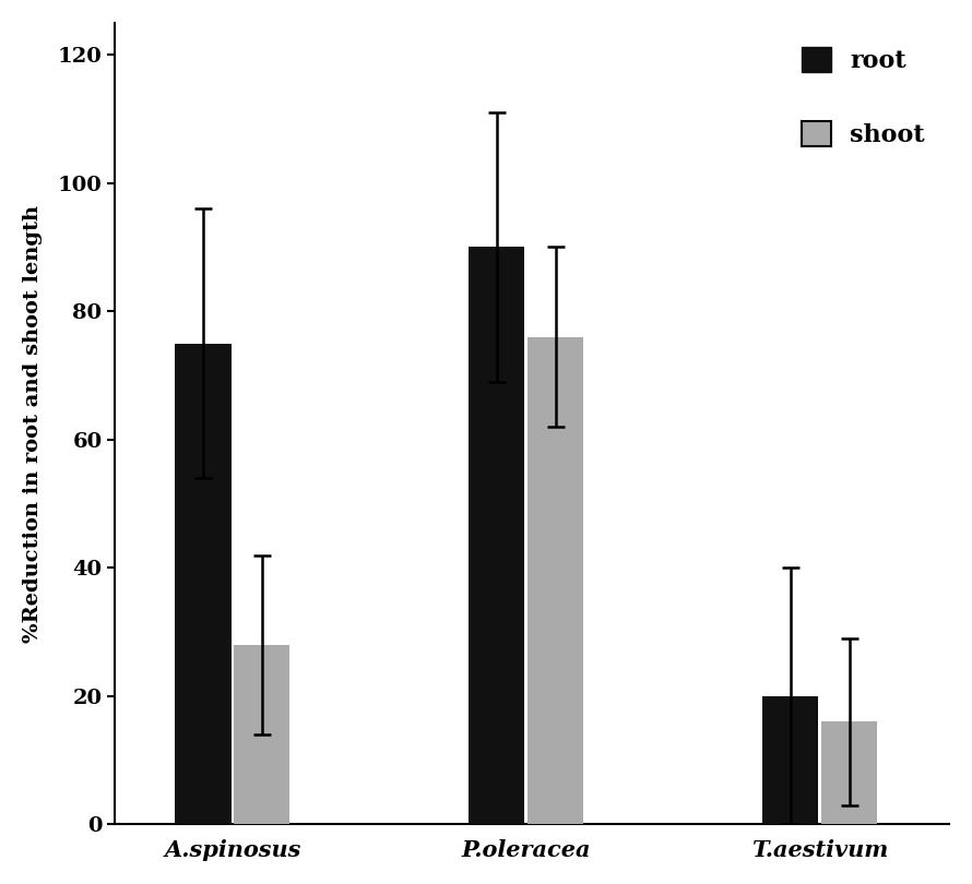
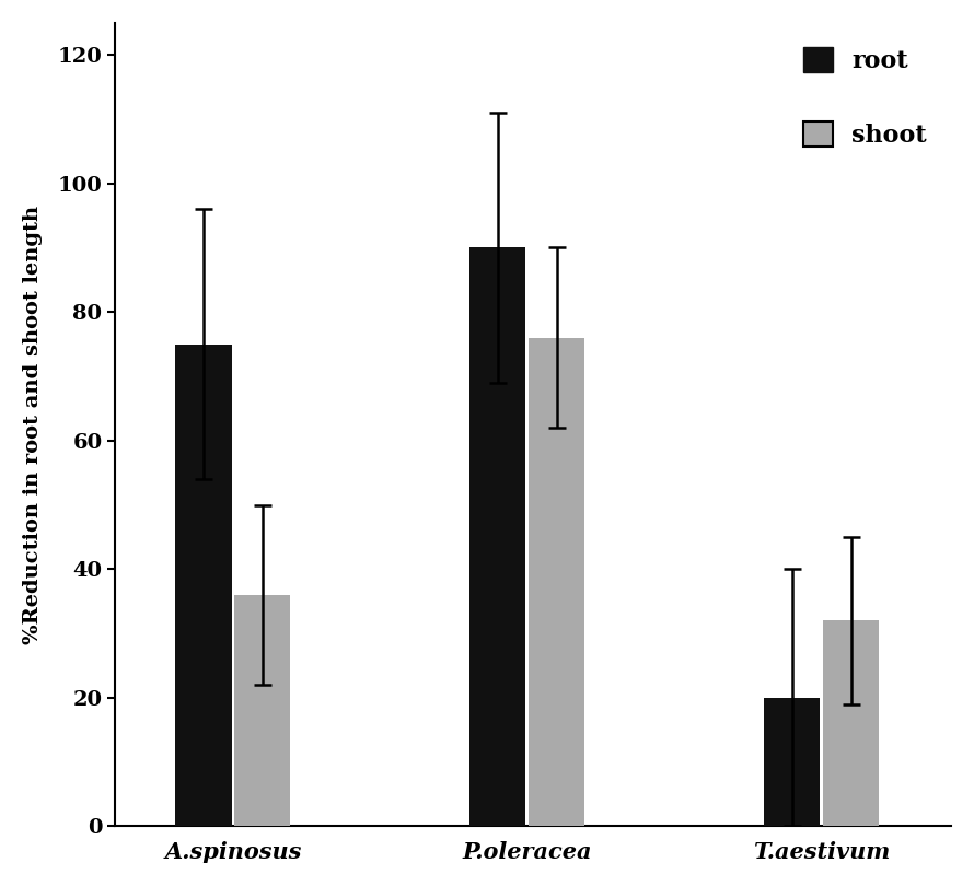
shoot/A.spinosus: 28 -> 36
shoot/T.aestivum: 16 -> 32
